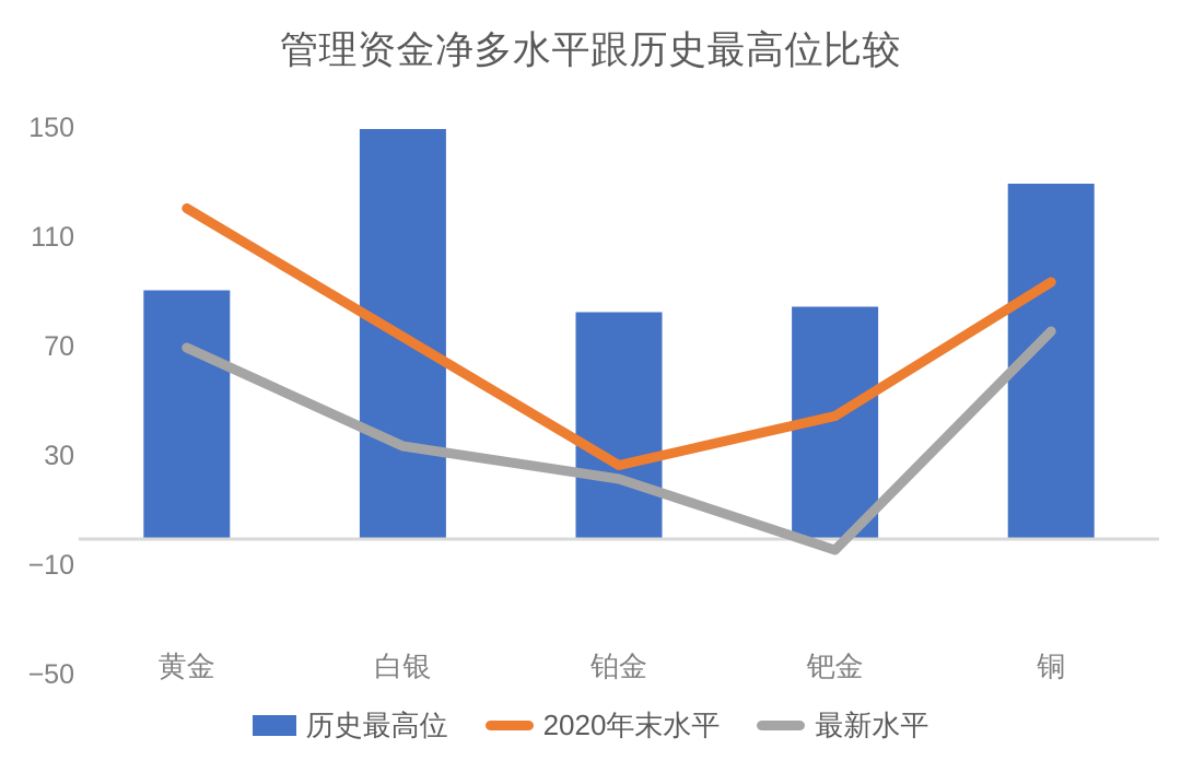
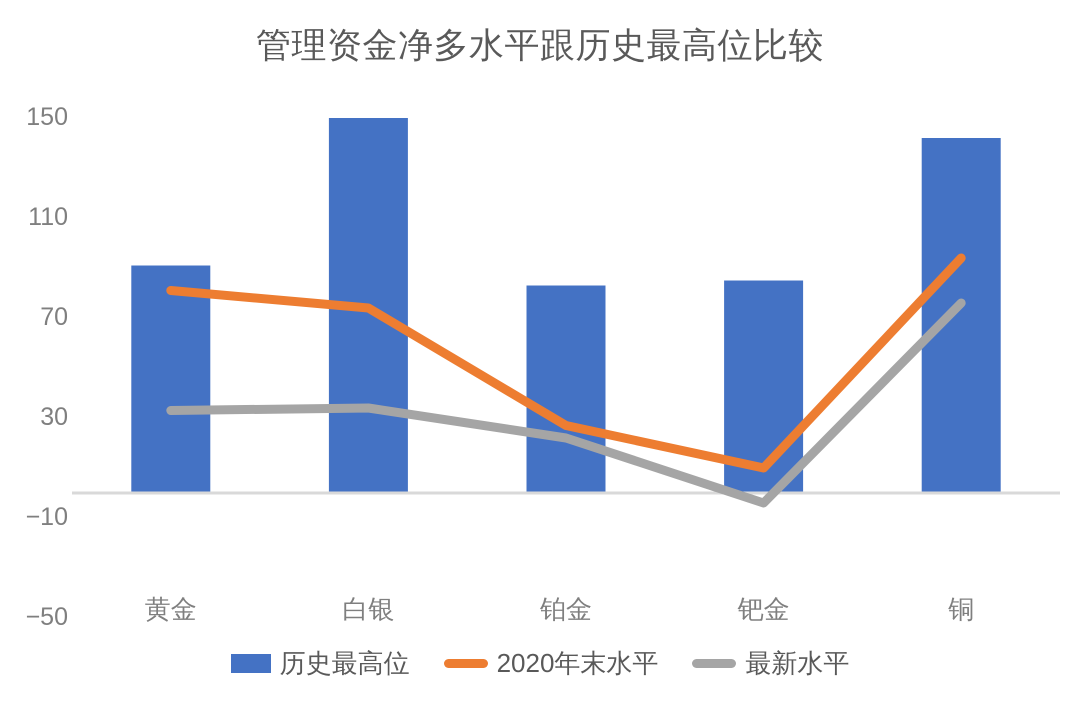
2020年末水平/黄金: 121 -> 81
最新水平/黄金: 70 -> 33
2020年末水平/钯金: 45 -> 10
历史最高位/铜: 130 -> 142
